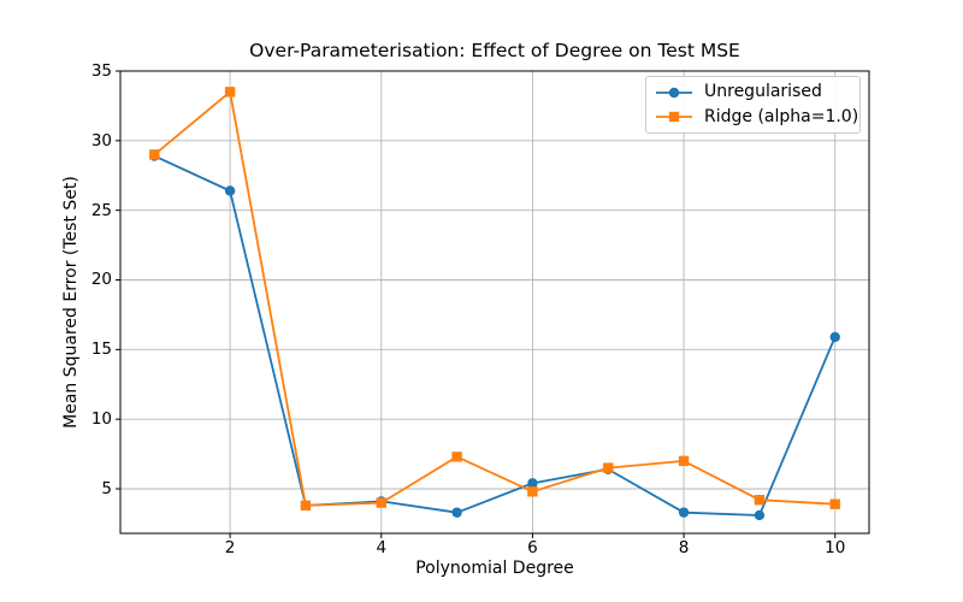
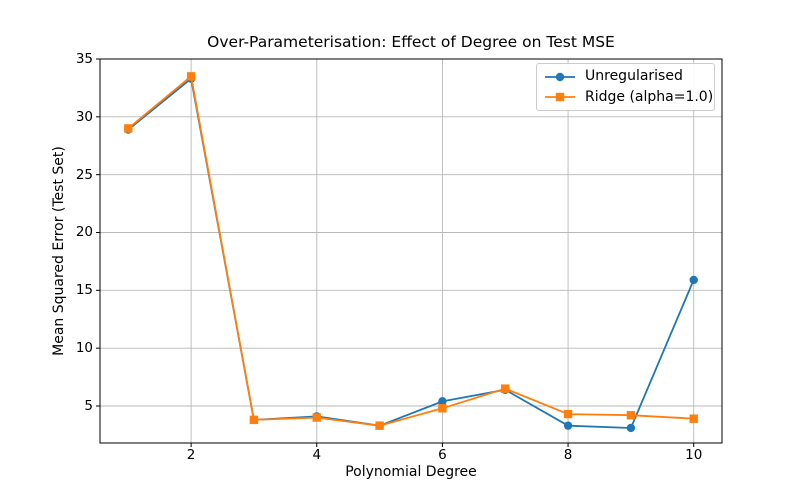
Unregularised/2: 26.4 -> 33.3
Ridge (alpha=1.0)/5: 7.3 -> 3.3
Ridge (alpha=1.0)/8: 7.0 -> 4.3
